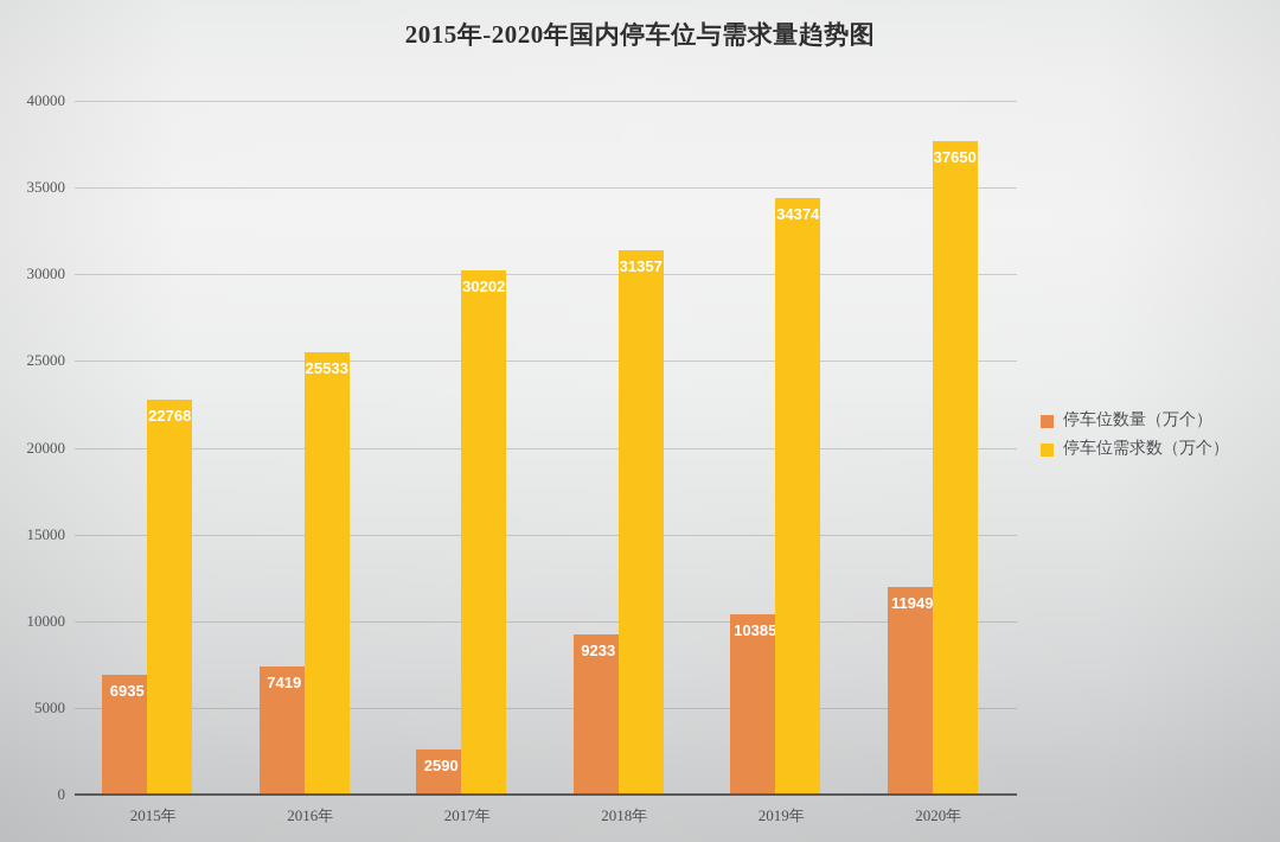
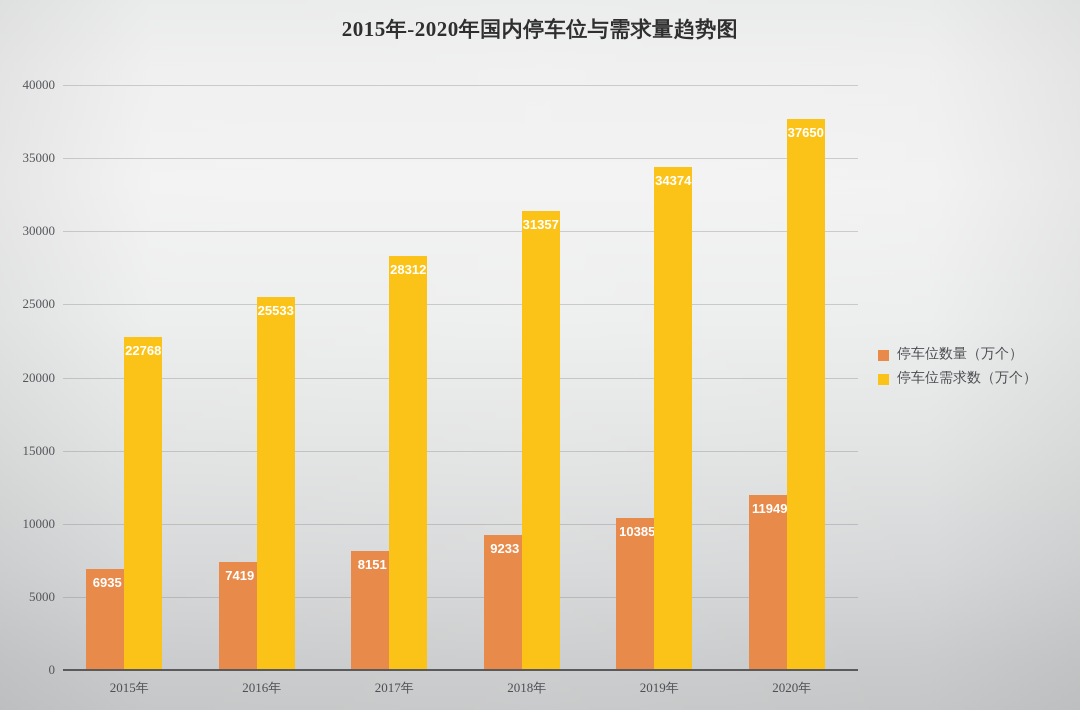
停车位数量（万个）/2017年: 2590 -> 8151
停车位需求数（万个）/2017年: 30202 -> 28312
